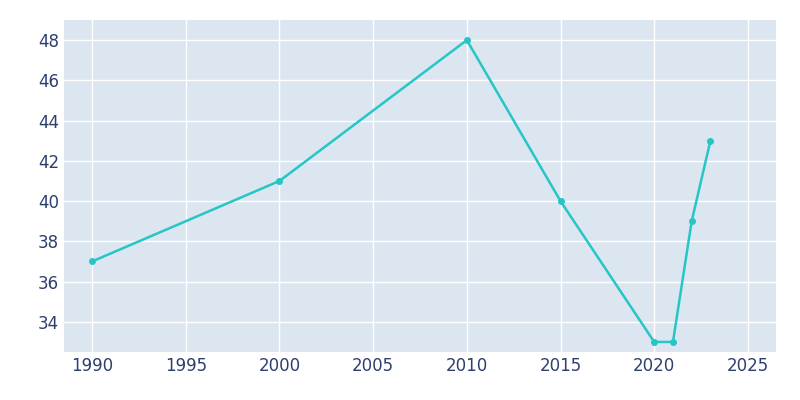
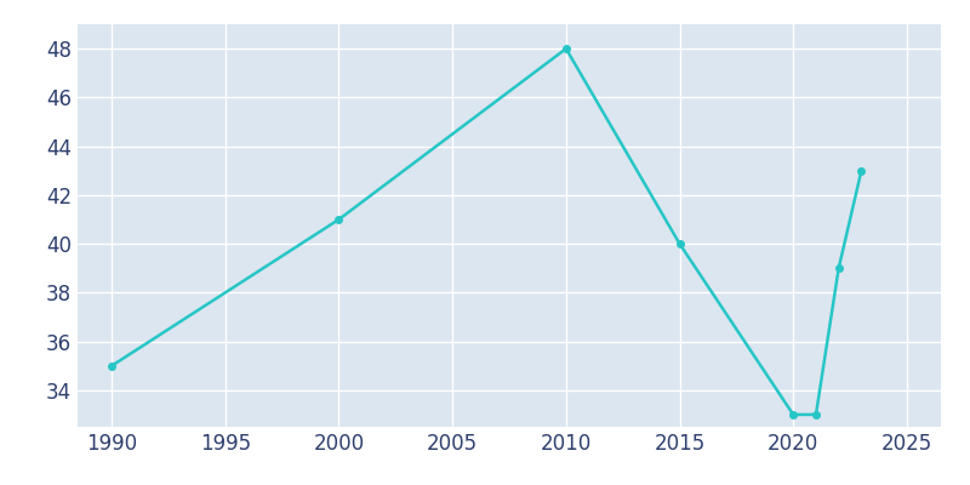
1990: 37 -> 35
